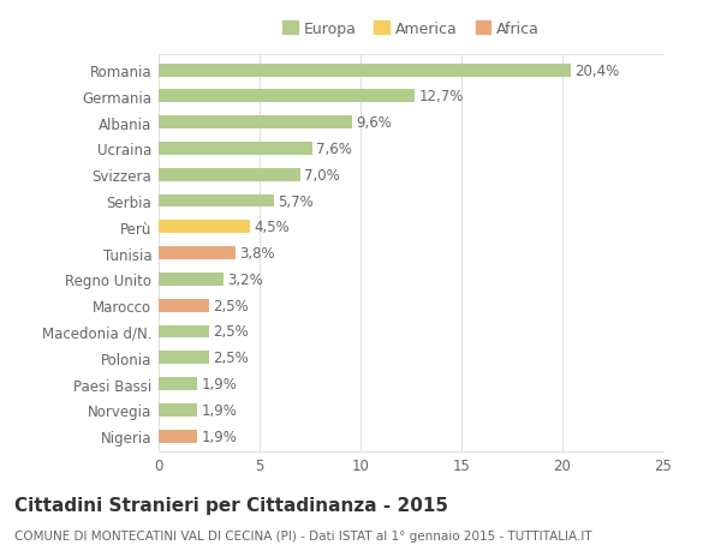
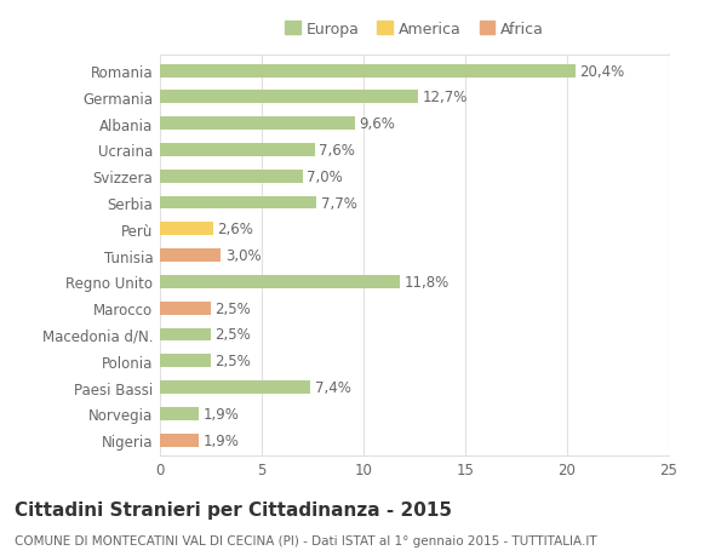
Serbia: 5,7% -> 7,7%
Perù: 4,5% -> 2,6%
Tunisia: 3,8% -> 3,0%
Regno Unito: 3,2% -> 11,8%
Paesi Bassi: 1,9% -> 7,4%
